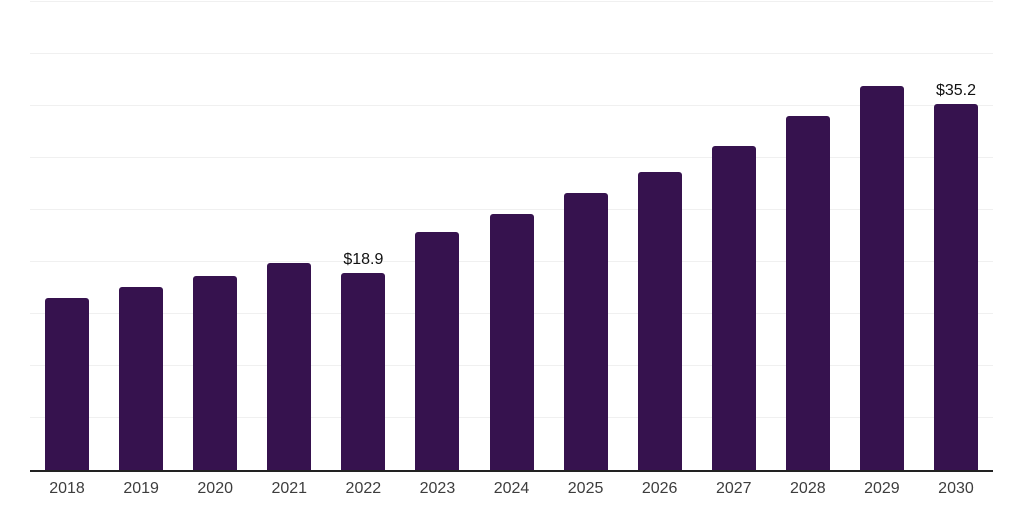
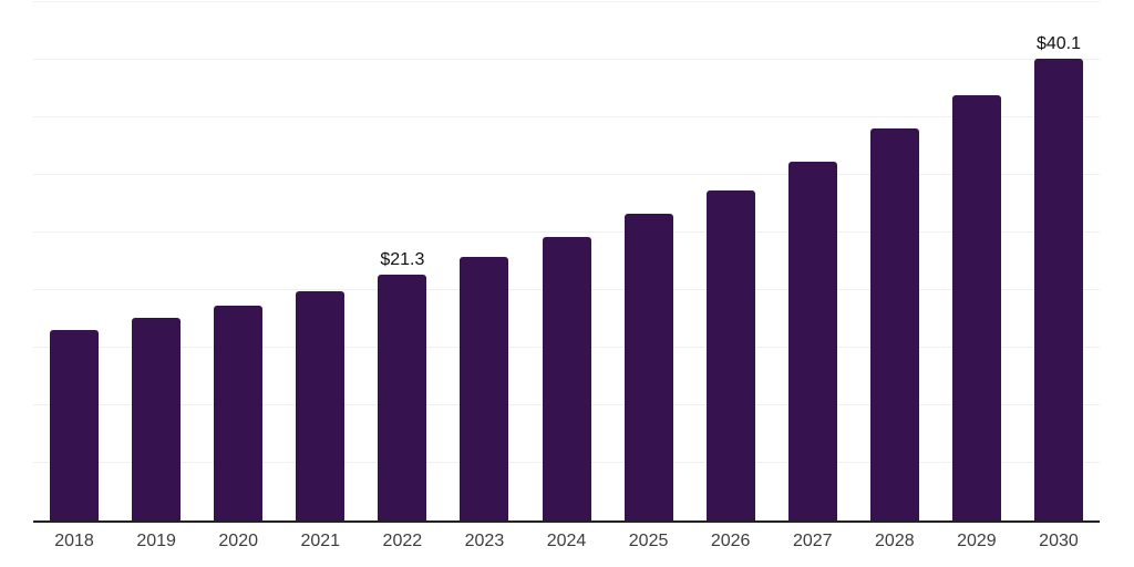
2022: $18.9 -> $21.3
2030: $35.2 -> $40.1
